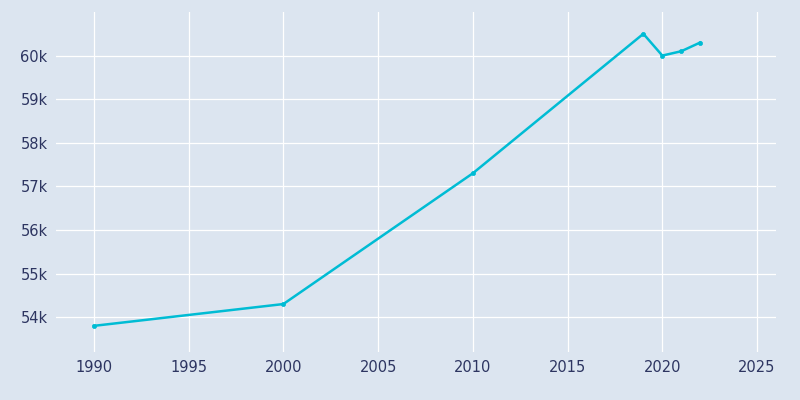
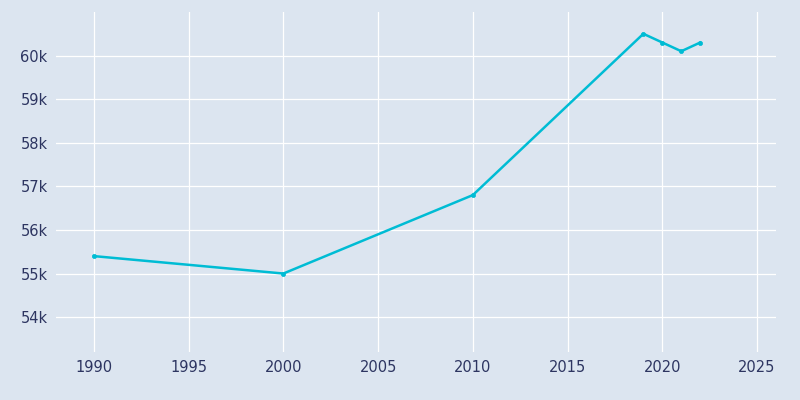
1990: 53.8k -> 55.4k
2000: 54.3k -> 55.0k
2010: 57.3k -> 56.8k
2020: 60.0k -> 60.3k
